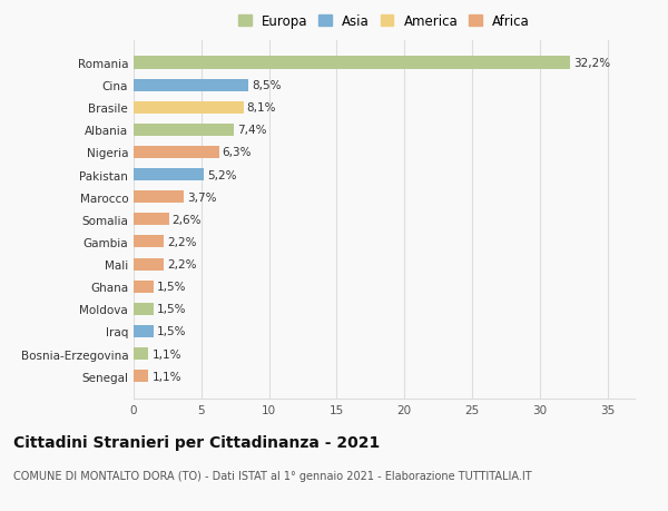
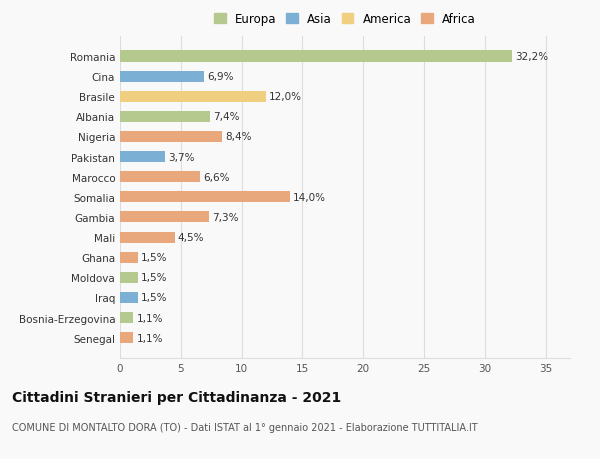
Cina: 8,5% -> 6,9%
Brasile: 8,1% -> 12,0%
Nigeria: 6,3% -> 8,4%
Pakistan: 5,2% -> 3,7%
Marocco: 3,7% -> 6,6%
Somalia: 2,6% -> 14,0%
Gambia: 2,2% -> 7,3%
Mali: 2,2% -> 4,5%
